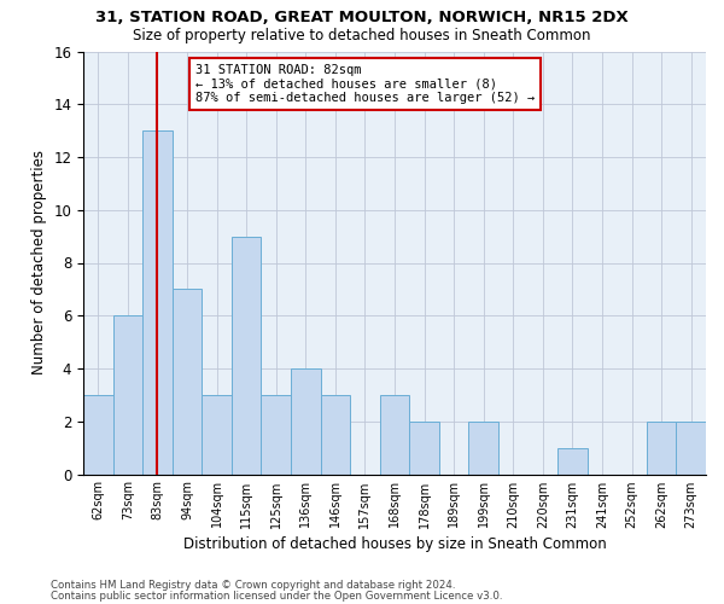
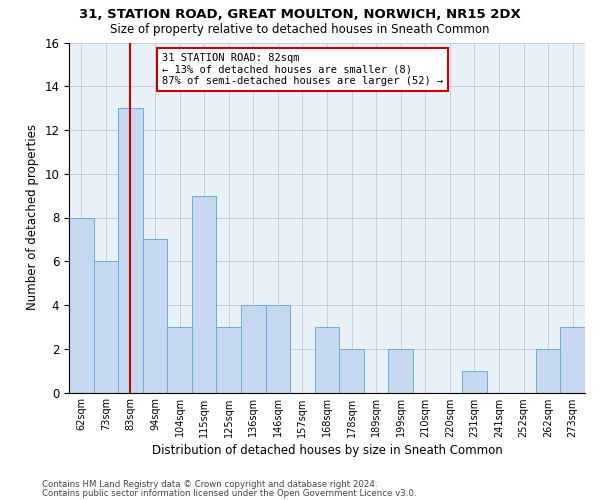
62sqm: 3 -> 8
146sqm: 3 -> 4
273sqm: 2 -> 3
